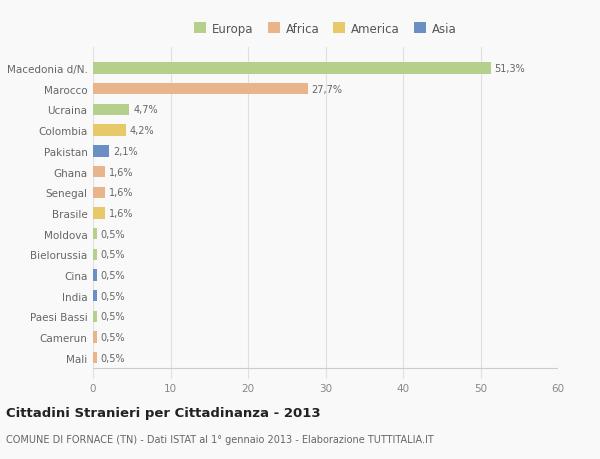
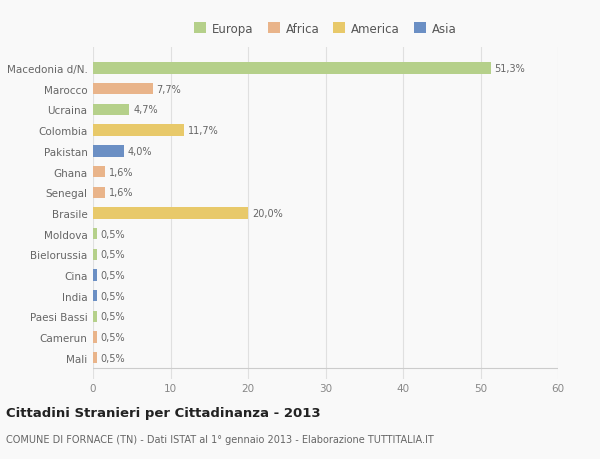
Marocco: 27,7% -> 7,7%
Colombia: 4,2% -> 11,7%
Pakistan: 2,1% -> 4,0%
Brasile: 1,6% -> 20,0%
